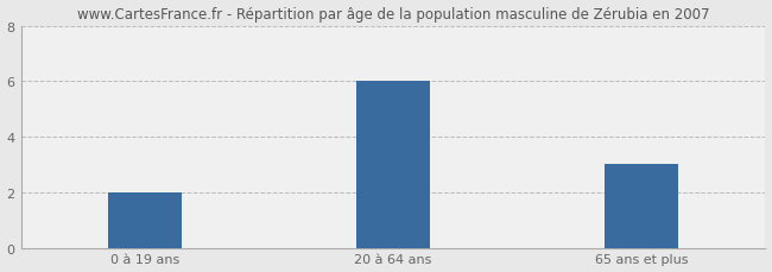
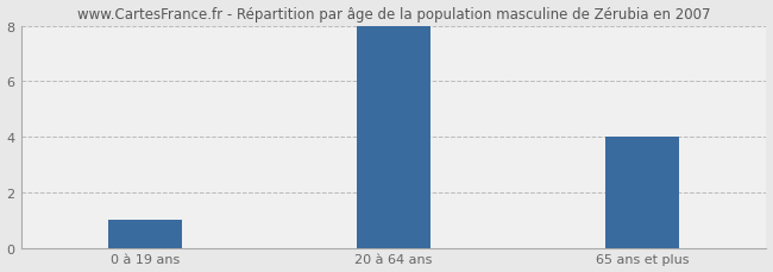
0 à 19 ans: 2 -> 1
20 à 64 ans: 6 -> 8
65 ans et plus: 3 -> 4
